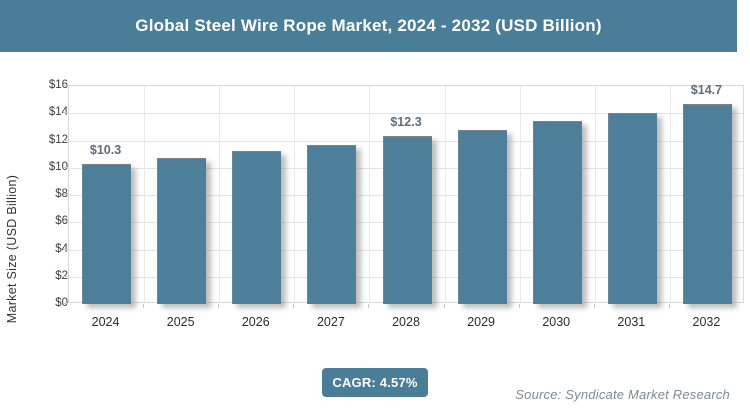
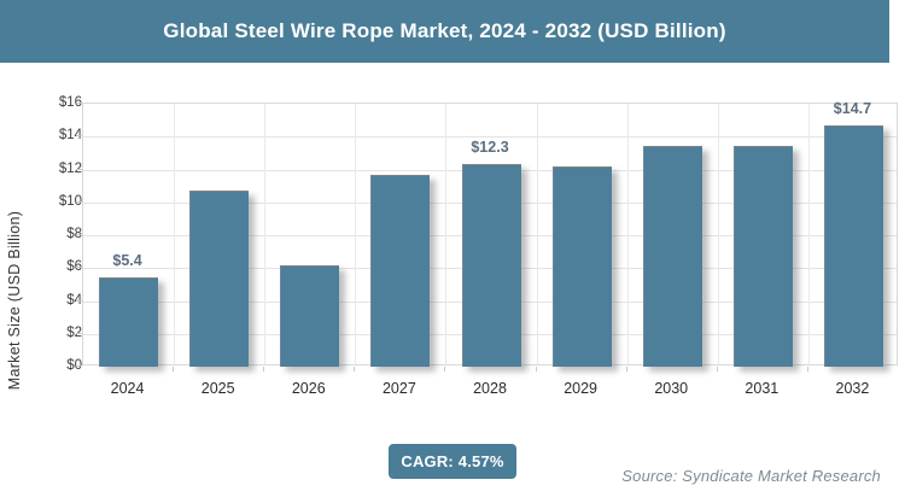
2024: $10.3 -> $5.4
2026: $11.2 -> $6.2
2029: $12.8 -> $12.2
2031: $14.0 -> $13.4
